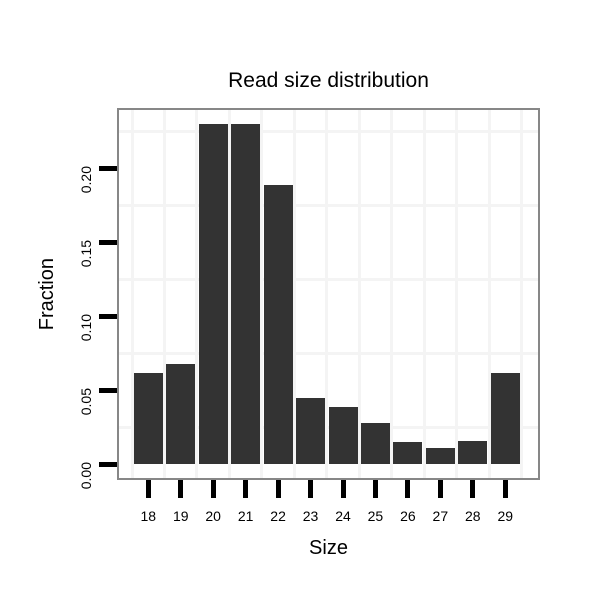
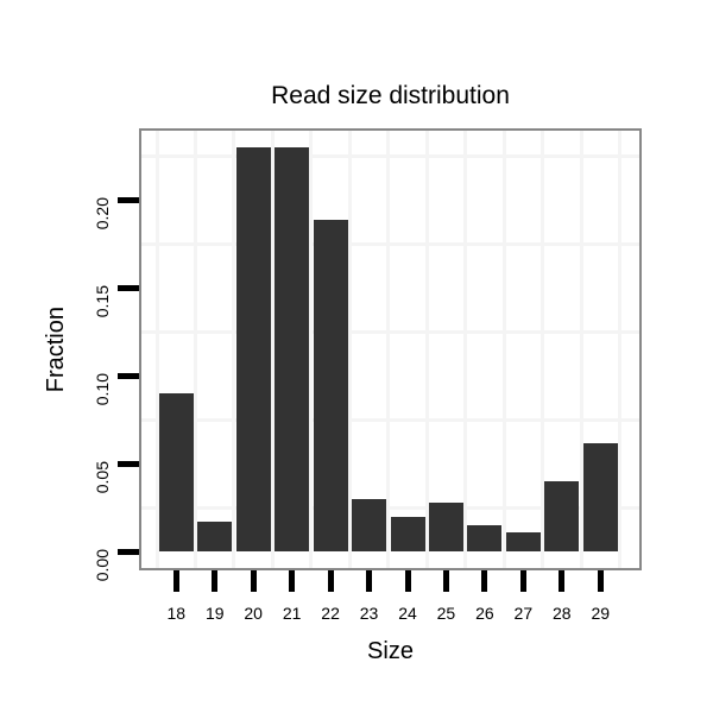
18: 0.062 -> 0.090
19: 0.068 -> 0.017
23: 0.045 -> 0.030
24: 0.039 -> 0.020
28: 0.016 -> 0.040
